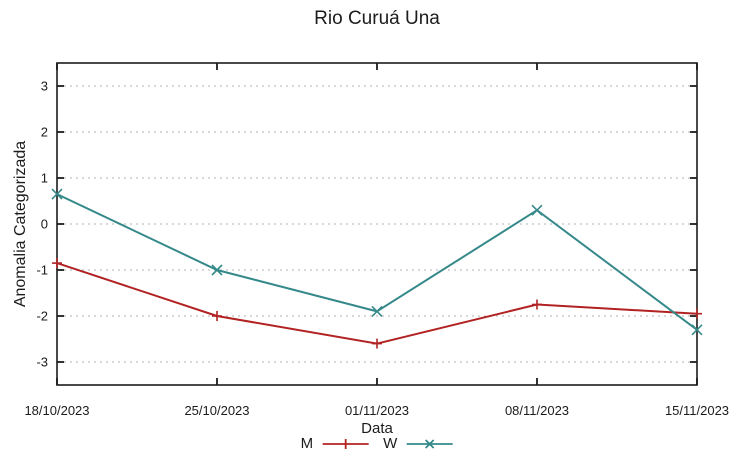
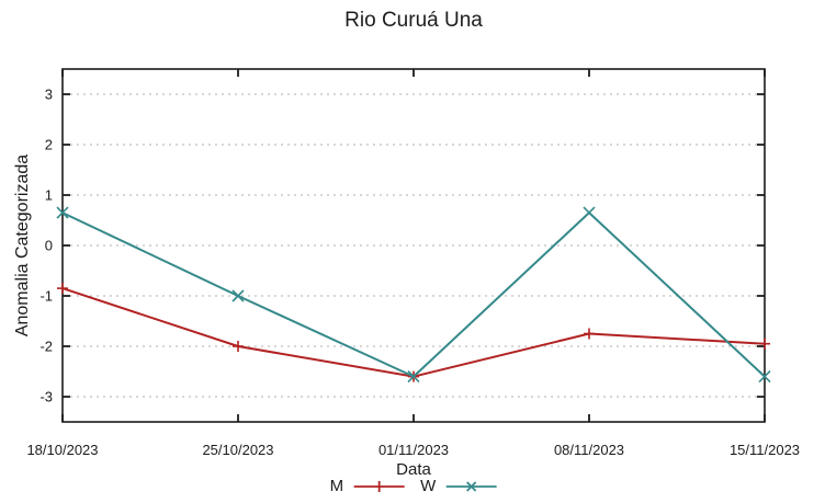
W/01/11/2023: -1.9 -> -2.6
W/08/11/2023: 0.3 -> 0.7
W/15/11/2023: -2.3 -> -2.6
